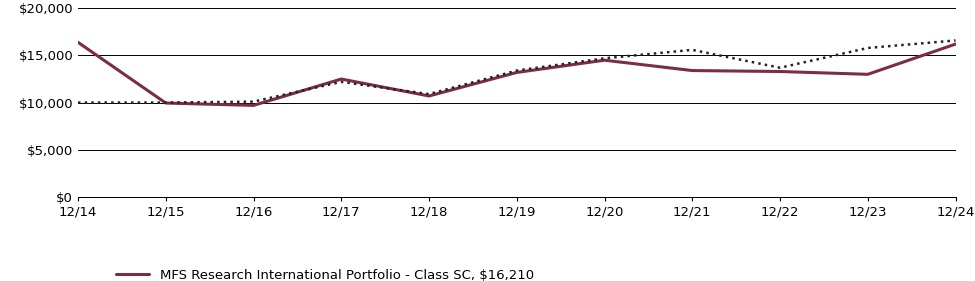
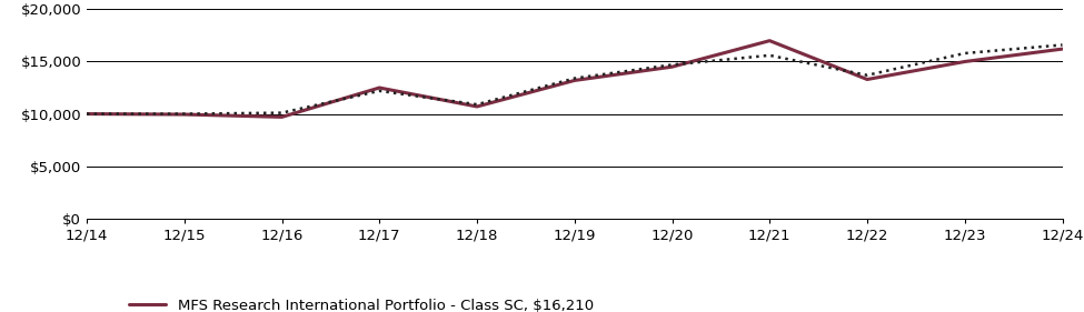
MFS Research International Portfolio - Class SC, $16,210/12/14: $16,400 -> $10,000
MFS Research International Portfolio - Class SC, $16,210/12/21: $13,400 -> $17,000
MFS Research International Portfolio - Class SC, $16,210/12/23: $13,000 -> $15,000
